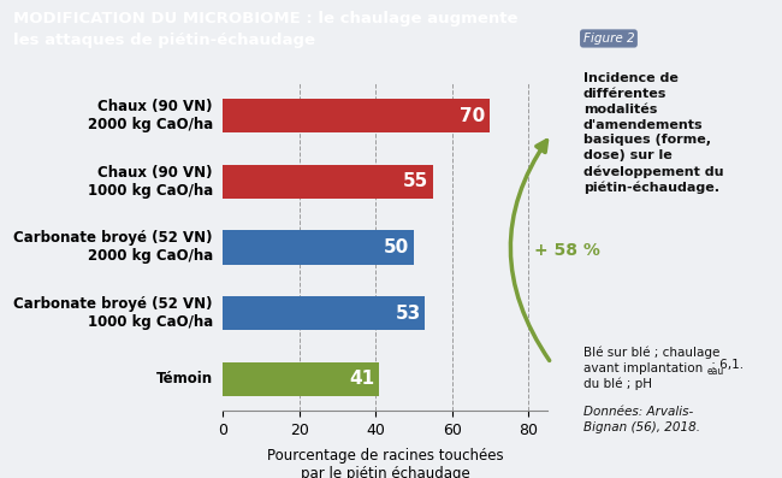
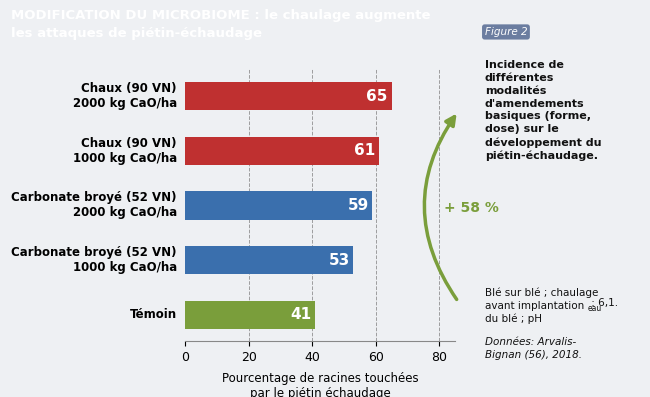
Chaux (90 VN) 2000 kg CaO/ha: 70 -> 65
Chaux (90 VN) 1000 kg CaO/ha: 55 -> 61
Carbonate broyé (52 VN) 2000 kg CaO/ha: 50 -> 59
